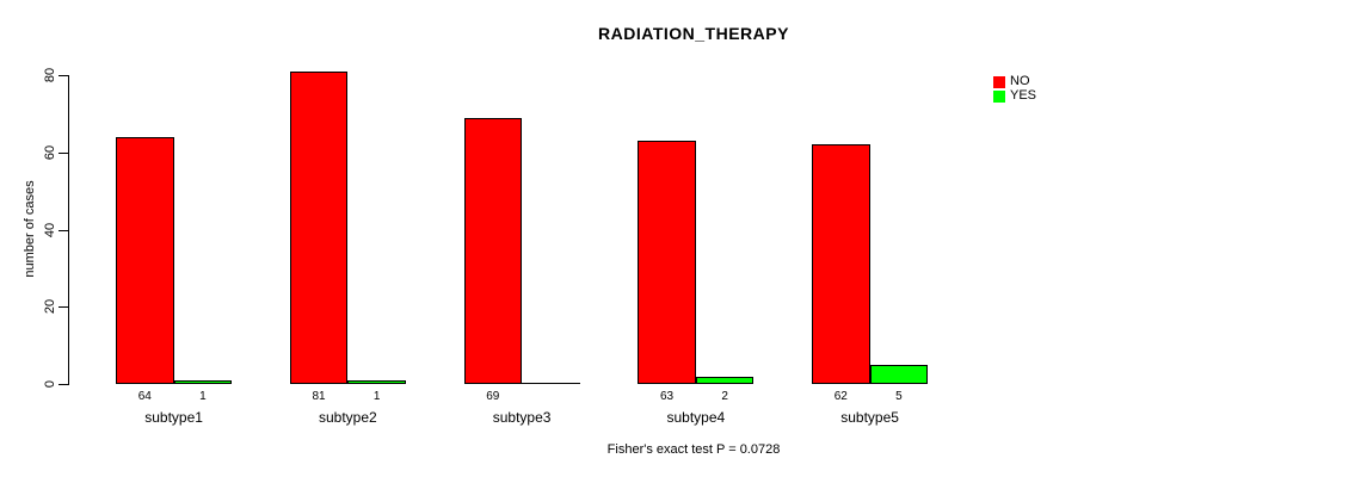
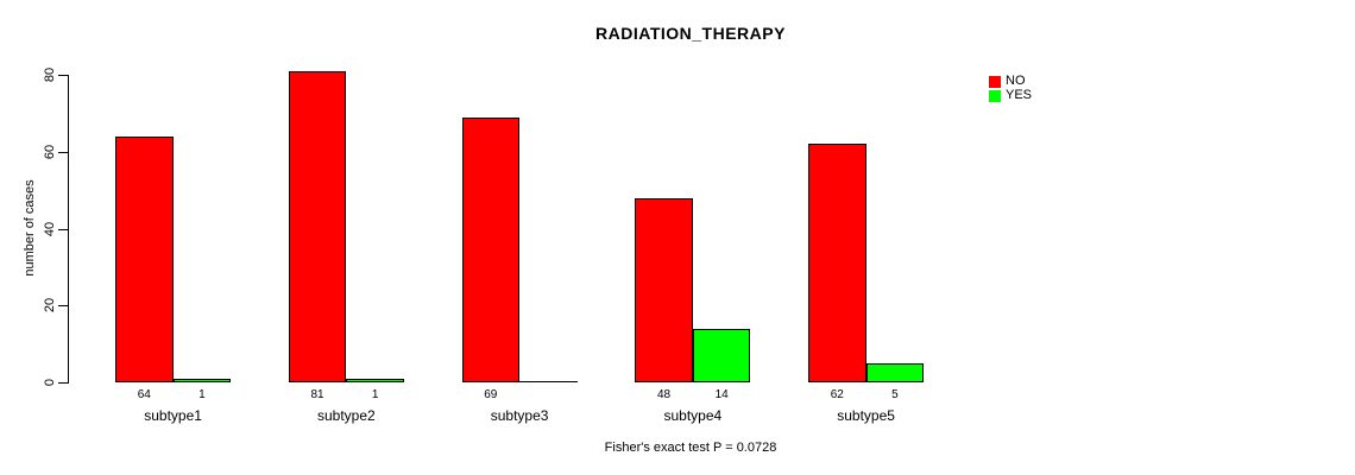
NO/subtype4: 63 -> 48
YES/subtype4: 2 -> 14
